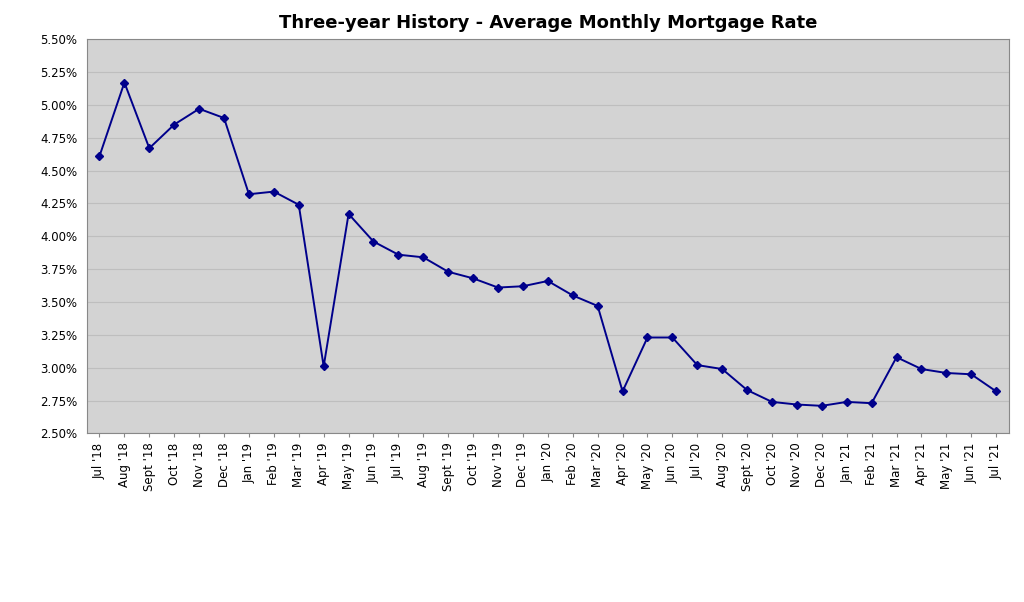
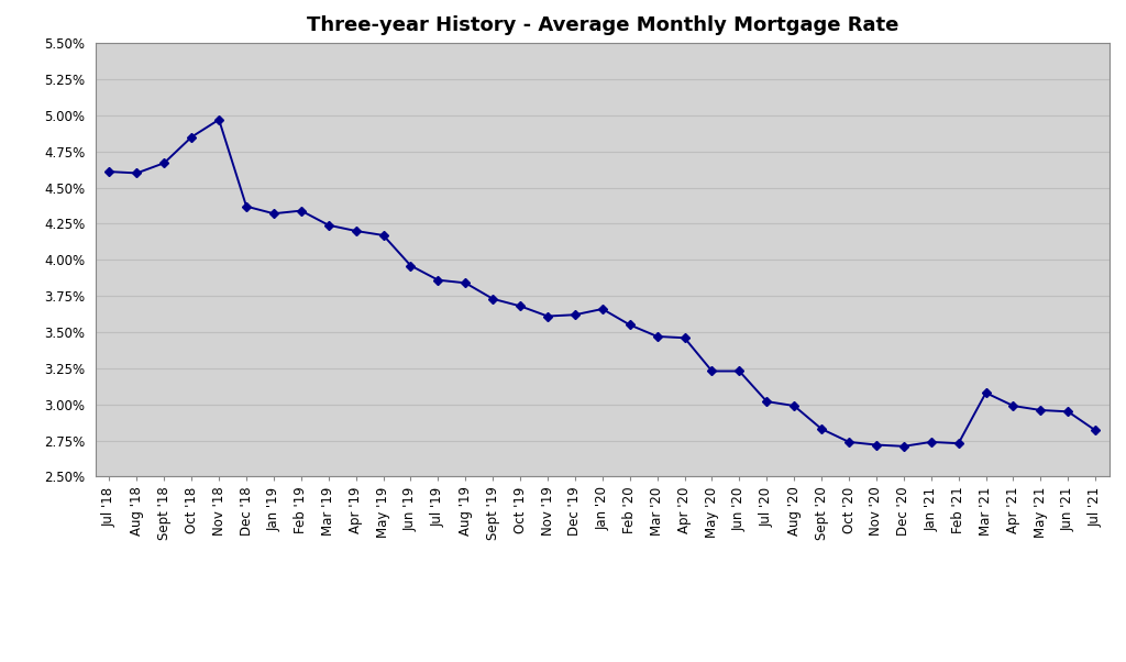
Aug '18: 5.17% -> 4.60%
Dec '18: 4.90% -> 4.37%
Apr '19: 3.01% -> 4.20%
Apr '20: 2.82% -> 3.46%
